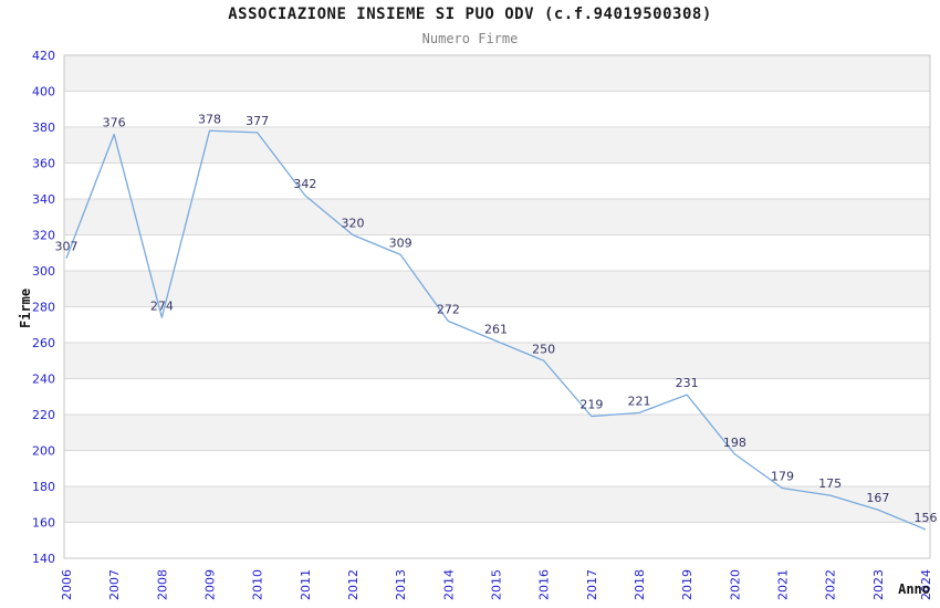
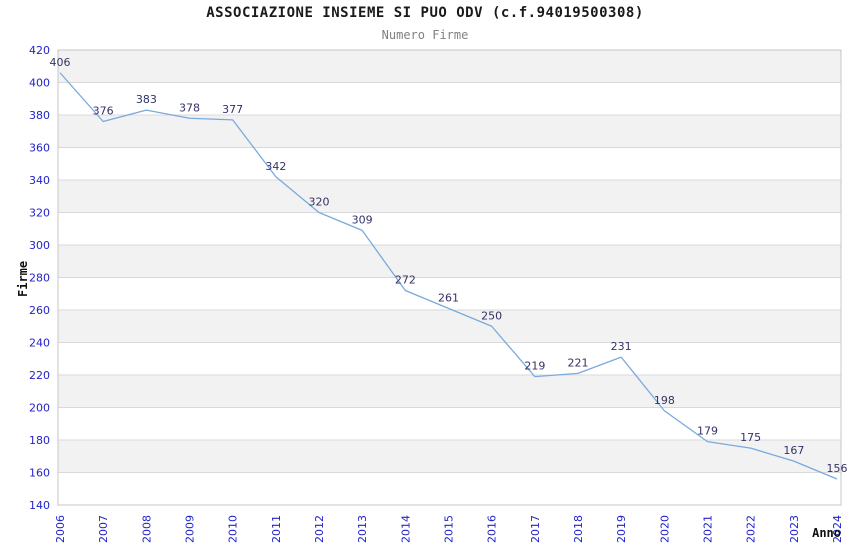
2006: 307 -> 406
2008: 274 -> 383
